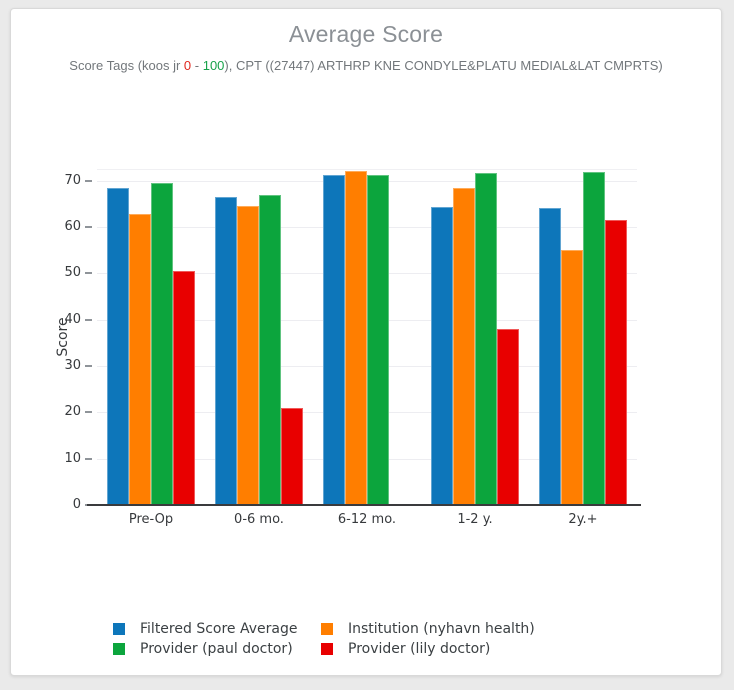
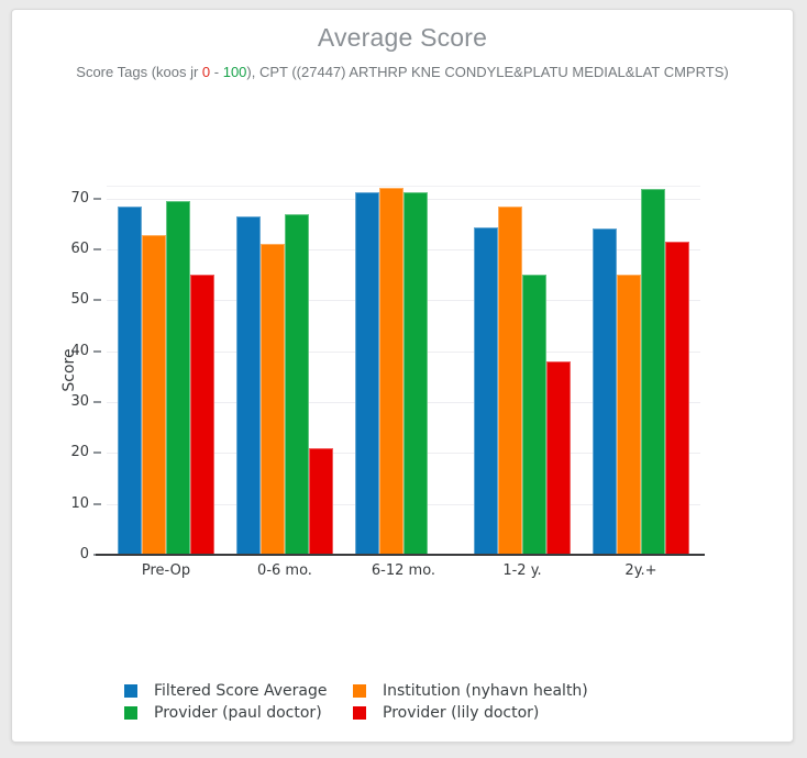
Provider (lily doctor)/Pre-Op: 50 -> 55
Institution (nyhavn health)/0-6 mo.: 65 -> 61
Provider (paul doctor)/1-2 y.: 72 -> 55
